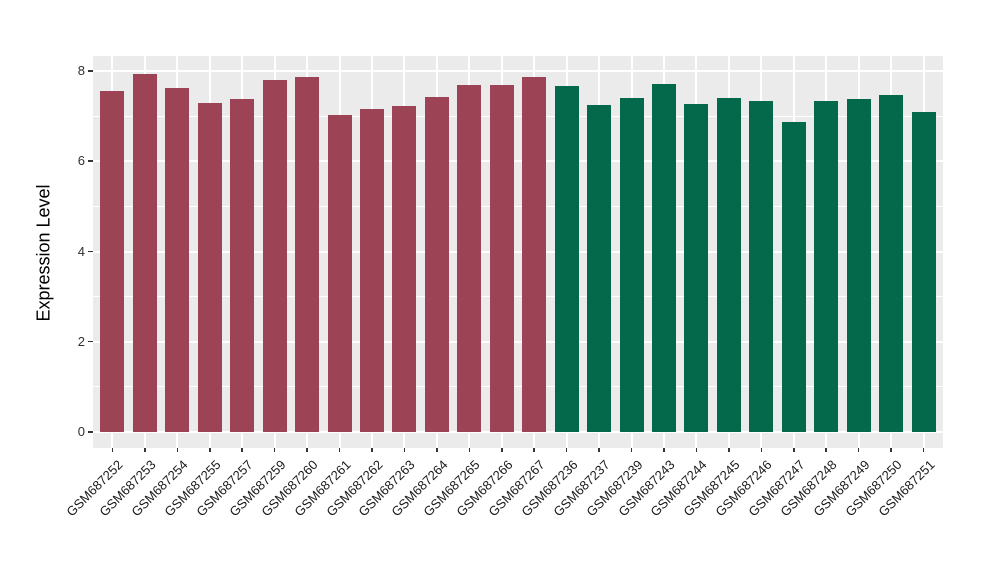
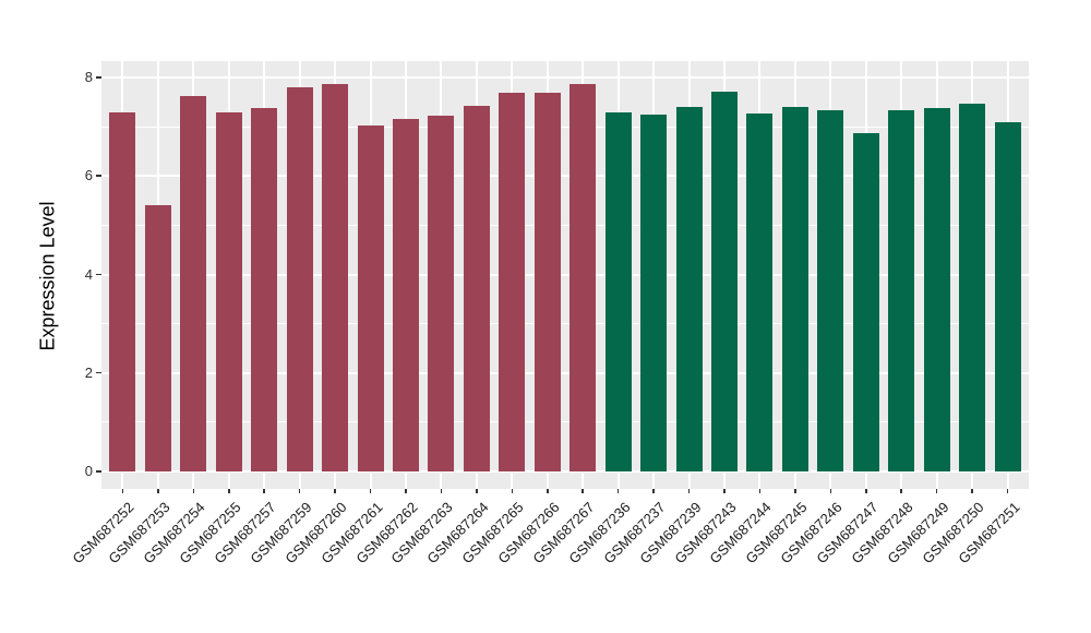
GSM687252: 7.5 -> 7.3
GSM687253: 7.9 -> 5.4
GSM687236: 7.7 -> 7.3
